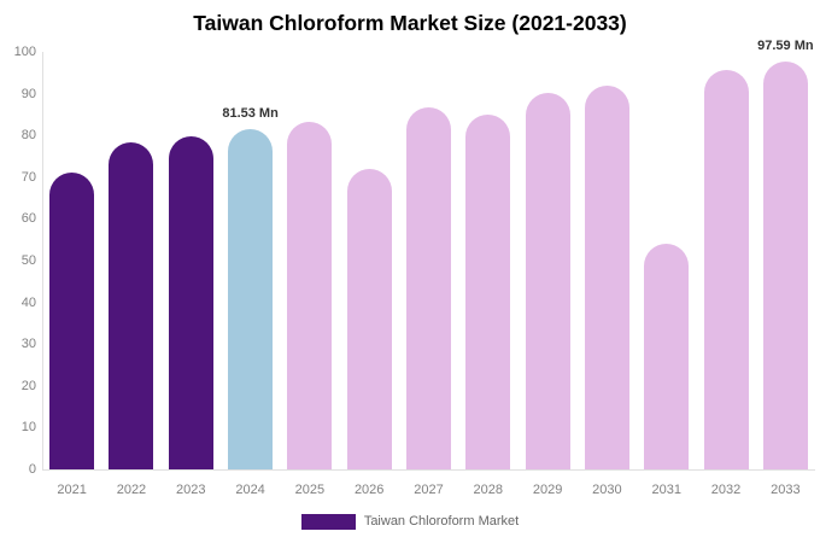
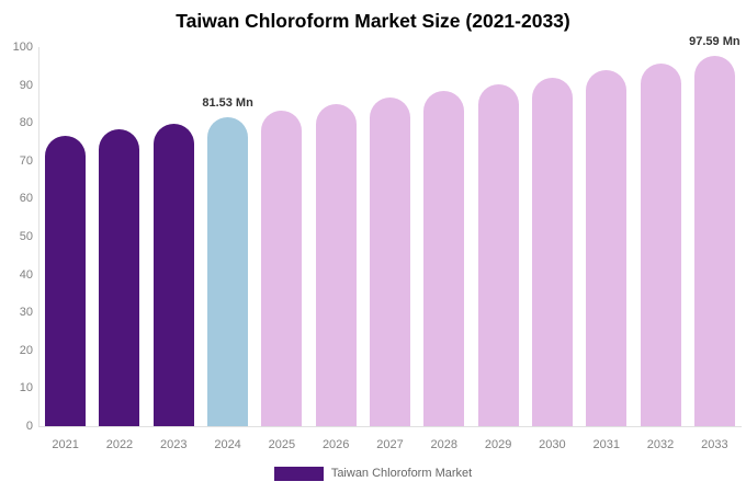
2021: 71 -> 77
2026: 72 -> 85
2028: 85 -> 88
2031: 54 -> 94
